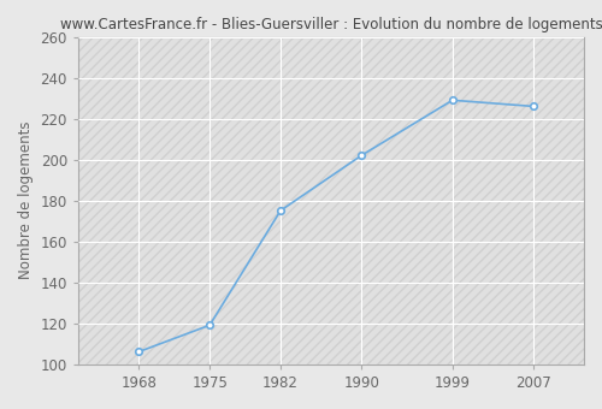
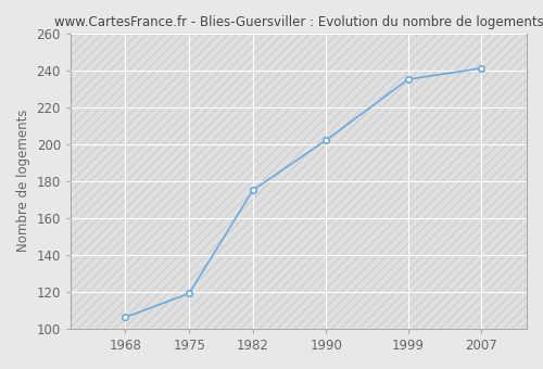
1999: 229 -> 235
2007: 226 -> 241
